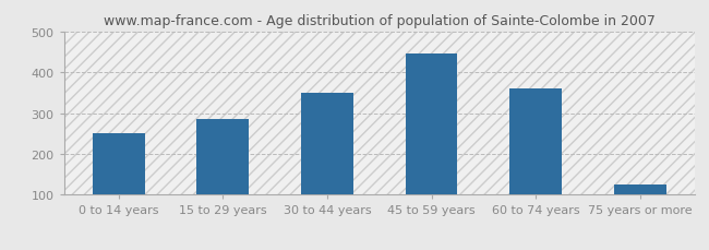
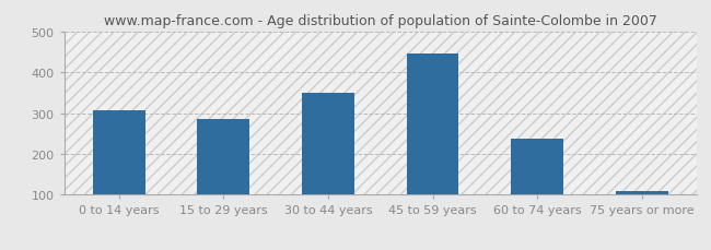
0 to 14 years: 250 -> 308
60 to 74 years: 360 -> 238
75 years or more: 125 -> 108
